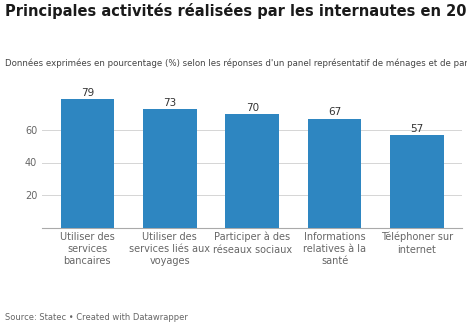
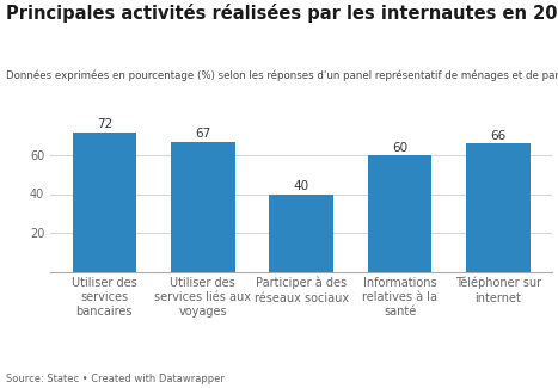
Utiliser des services bancaires: 79 -> 72
Utiliser des services liés aux voyages: 73 -> 67
Participer à des réseaux sociaux: 70 -> 40
Informations relatives à la santé: 67 -> 60
Téléphoner sur internet: 57 -> 66
